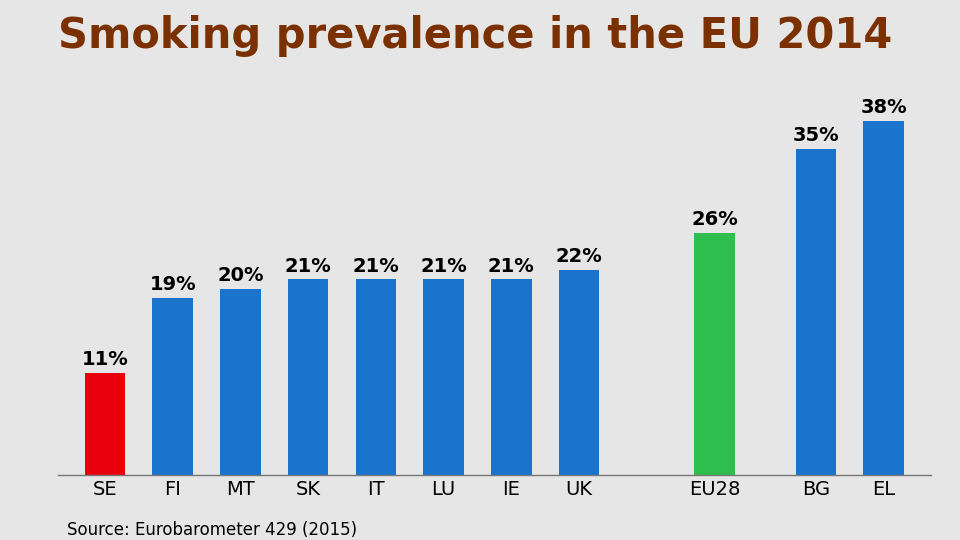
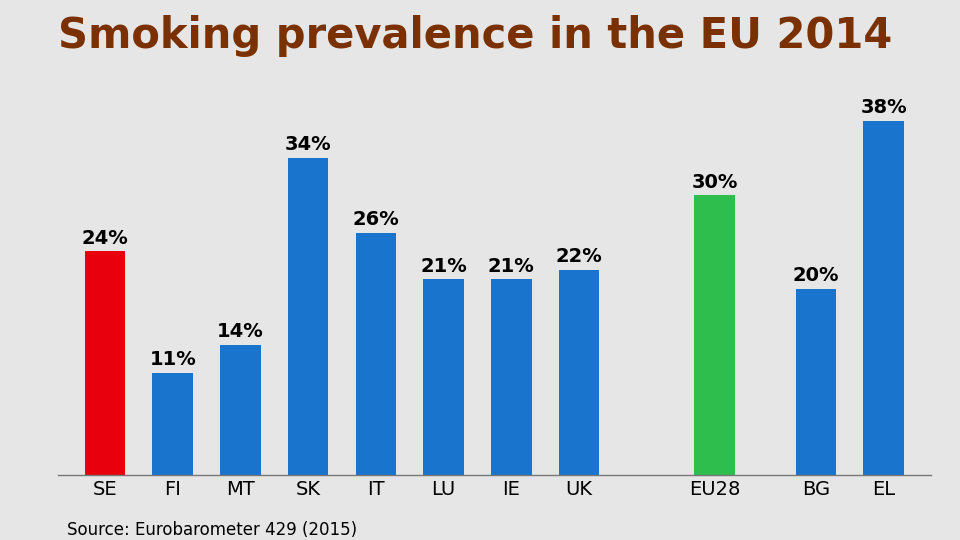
SE: 11% -> 24%
FI: 19% -> 11%
MT: 20% -> 14%
SK: 21% -> 34%
IT: 21% -> 26%
EU28: 26% -> 30%
BG: 35% -> 20%
